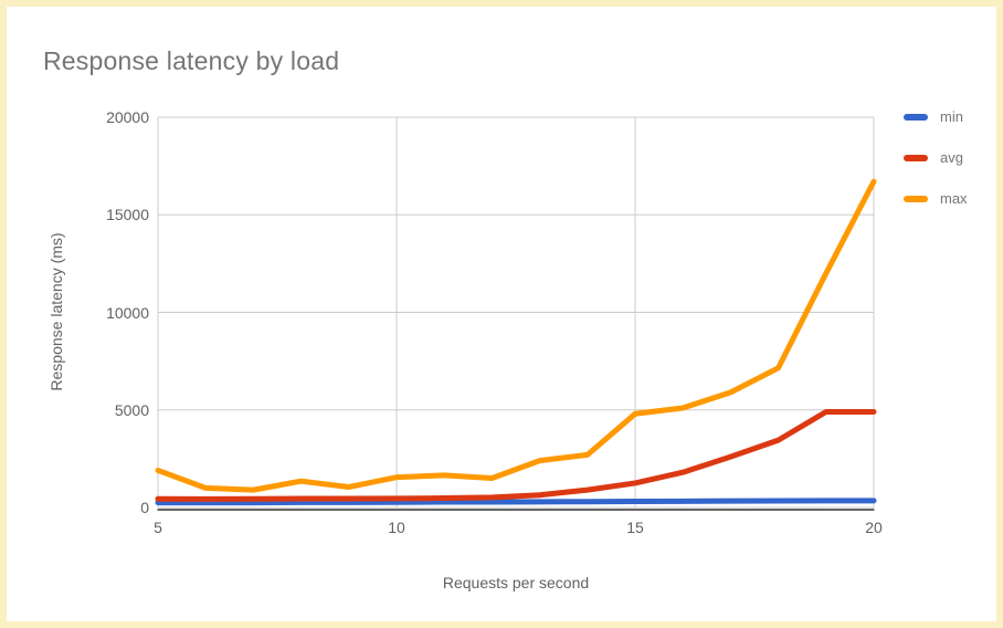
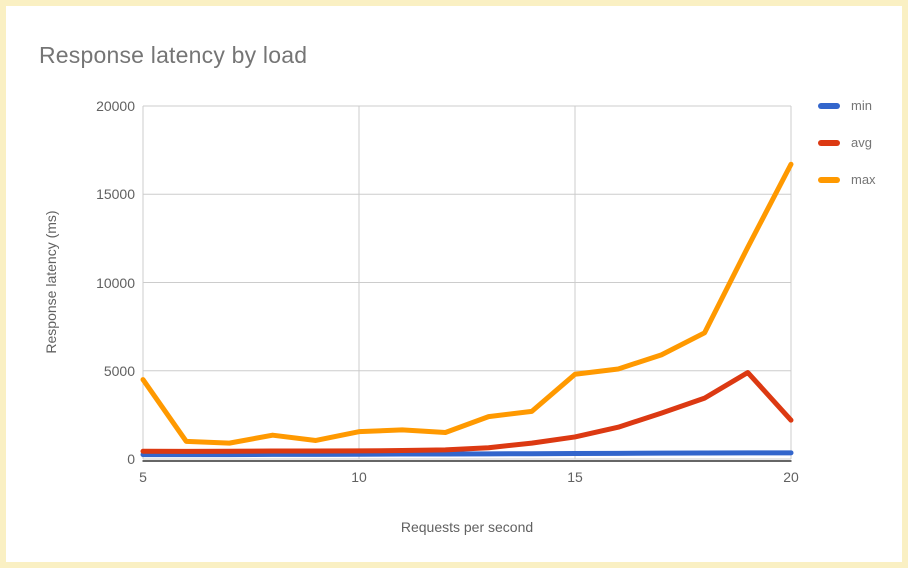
max/5: 1900 -> 4500
avg/20: 4900 -> 2200
